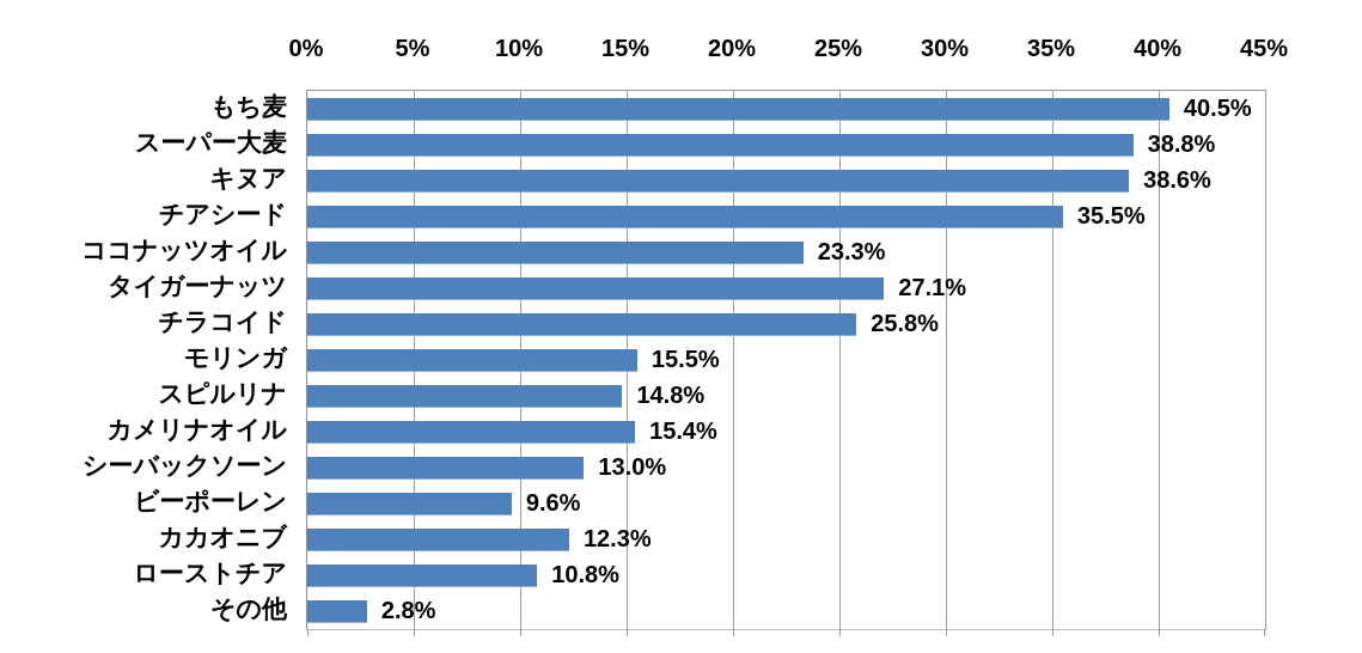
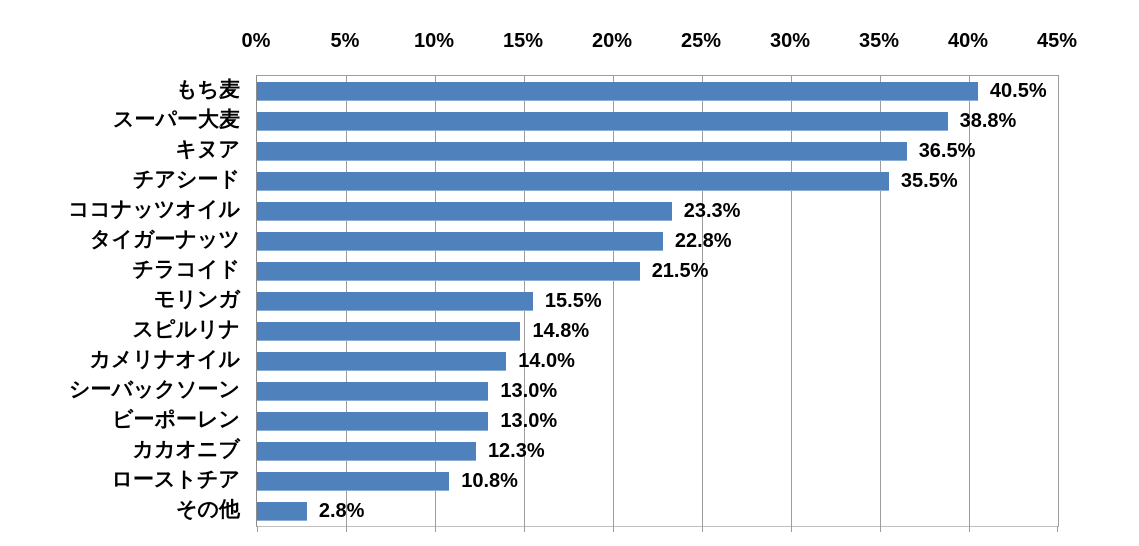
キヌア: 38.6% -> 36.5%
タイガーナッツ: 27.1% -> 22.8%
チラコイド: 25.8% -> 21.5%
カメリナオイル: 15.4% -> 14.0%
ビーポーレン: 9.6% -> 13.0%
